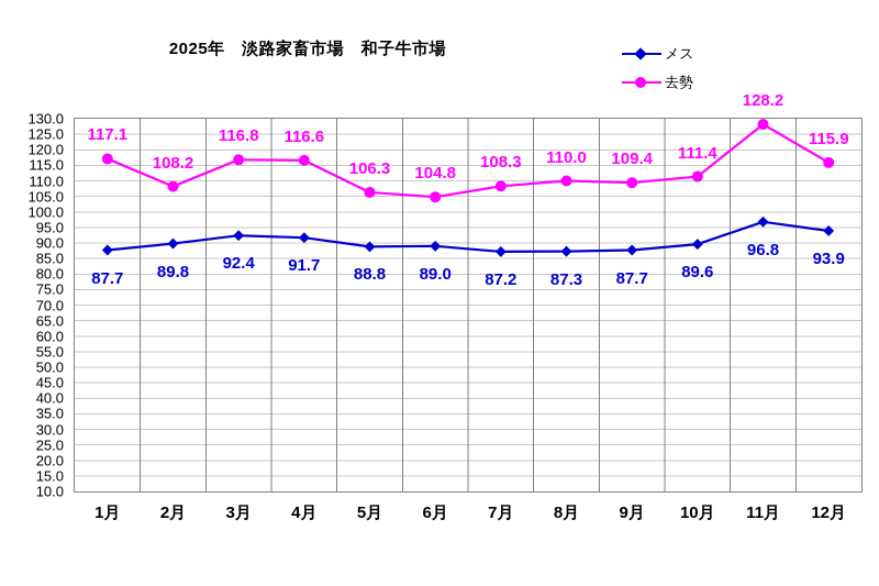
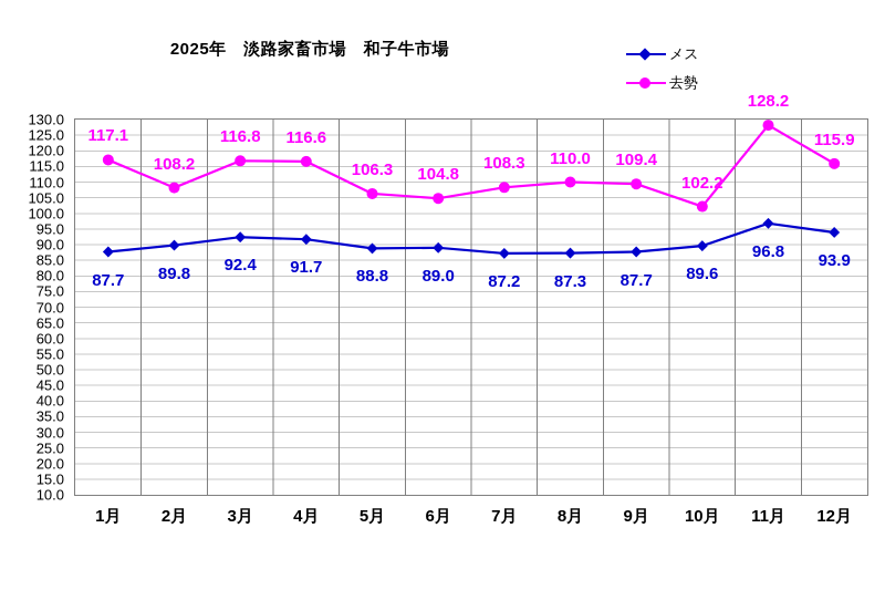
去勢/10月: 111.4 -> 102.2
